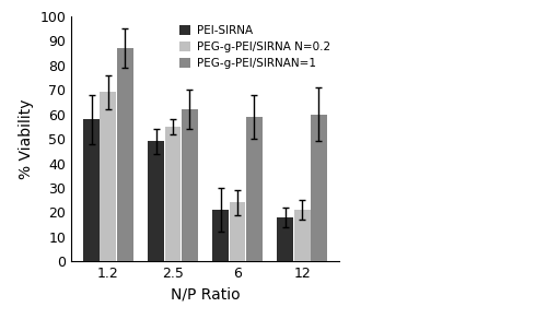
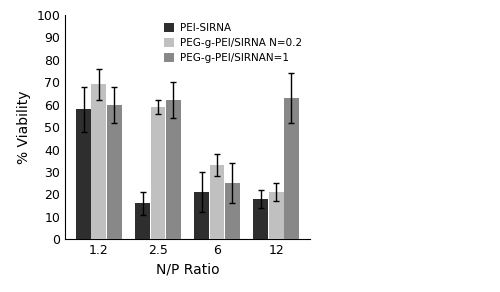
PEG-g-PEI/SIRNAN=1/1.2: 87 -> 60
PEI-SIRNA/2.5: 49 -> 16
PEG-g-PEI/SIRNA N=0.2/2.5: 55 -> 59
PEG-g-PEI/SIRNA N=0.2/6: 24 -> 33
PEG-g-PEI/SIRNAN=1/6: 59 -> 25
PEG-g-PEI/SIRNAN=1/12: 60 -> 63
